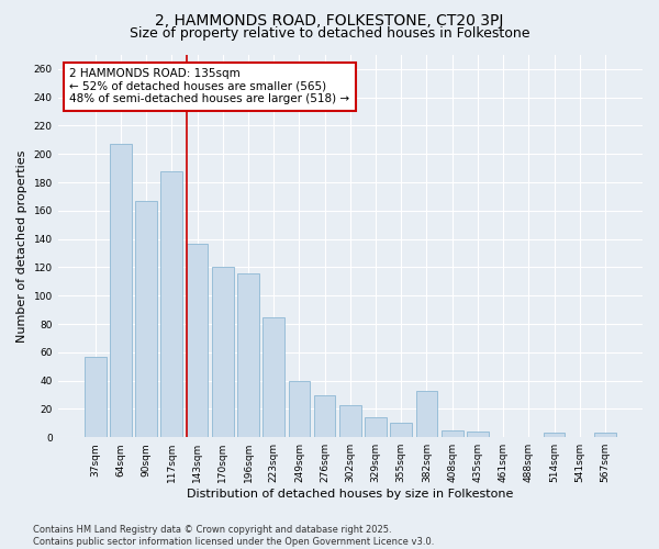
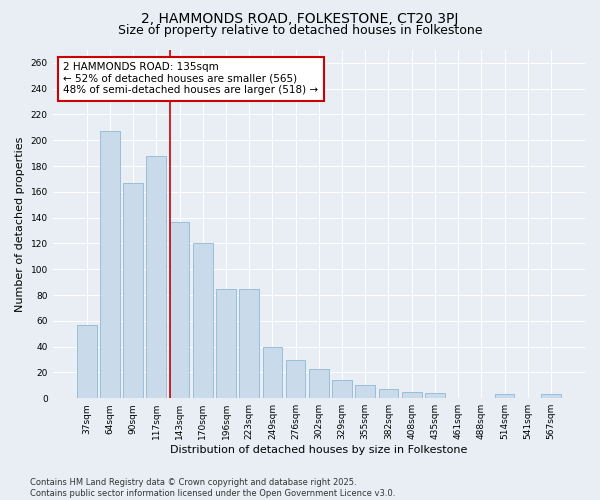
196sqm: 116 -> 85
382sqm: 33 -> 7
